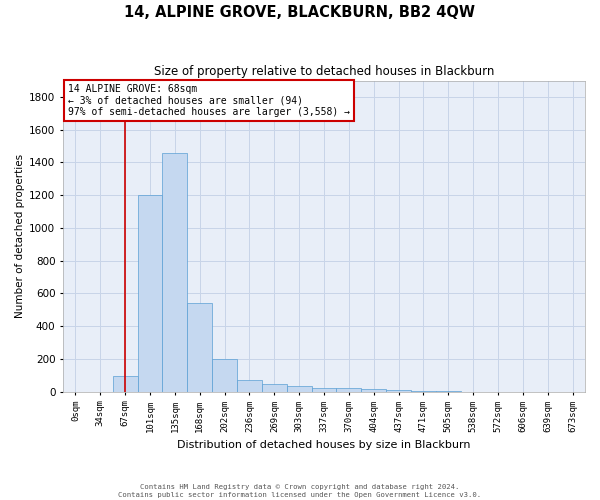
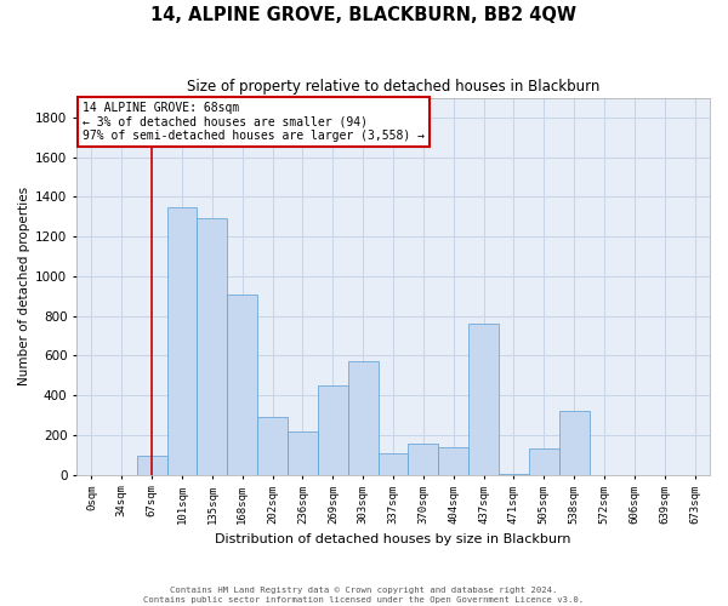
101sqm: 1200 -> 1350
135sqm: 1460 -> 1290
168sqm: 540 -> 910
202sqm: 200 -> 290
236sqm: 70 -> 220
269sqm: 40 -> 450
303sqm: 40 -> 570
337sqm: 20 -> 110
370sqm: 20 -> 160
404sqm: 20 -> 140
437sqm: 10 -> 760
505sqm: 0 -> 130
538sqm: 0 -> 320
